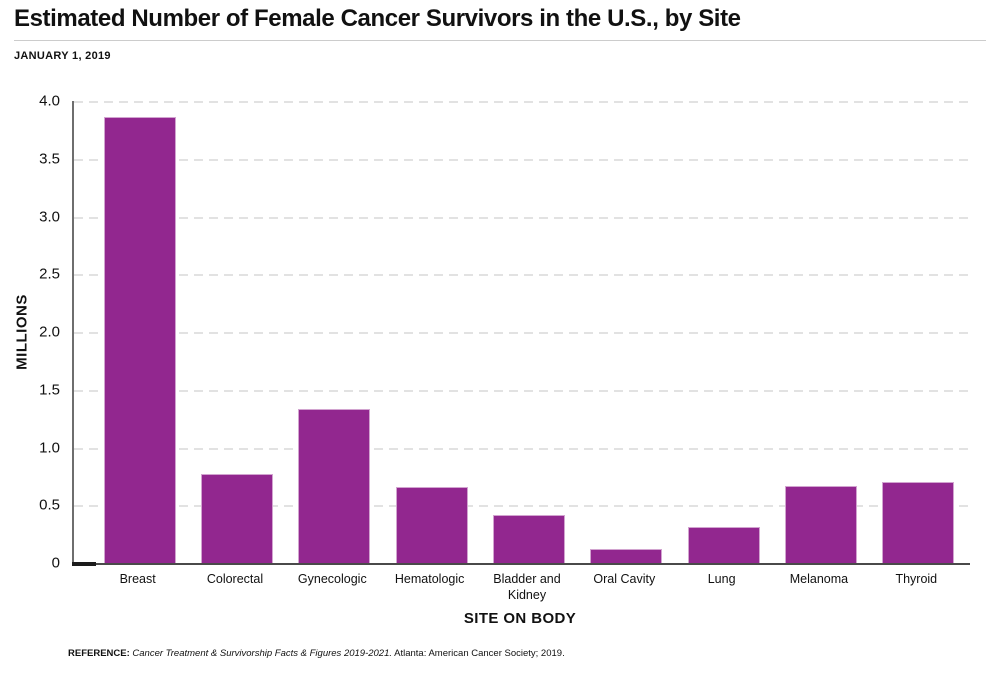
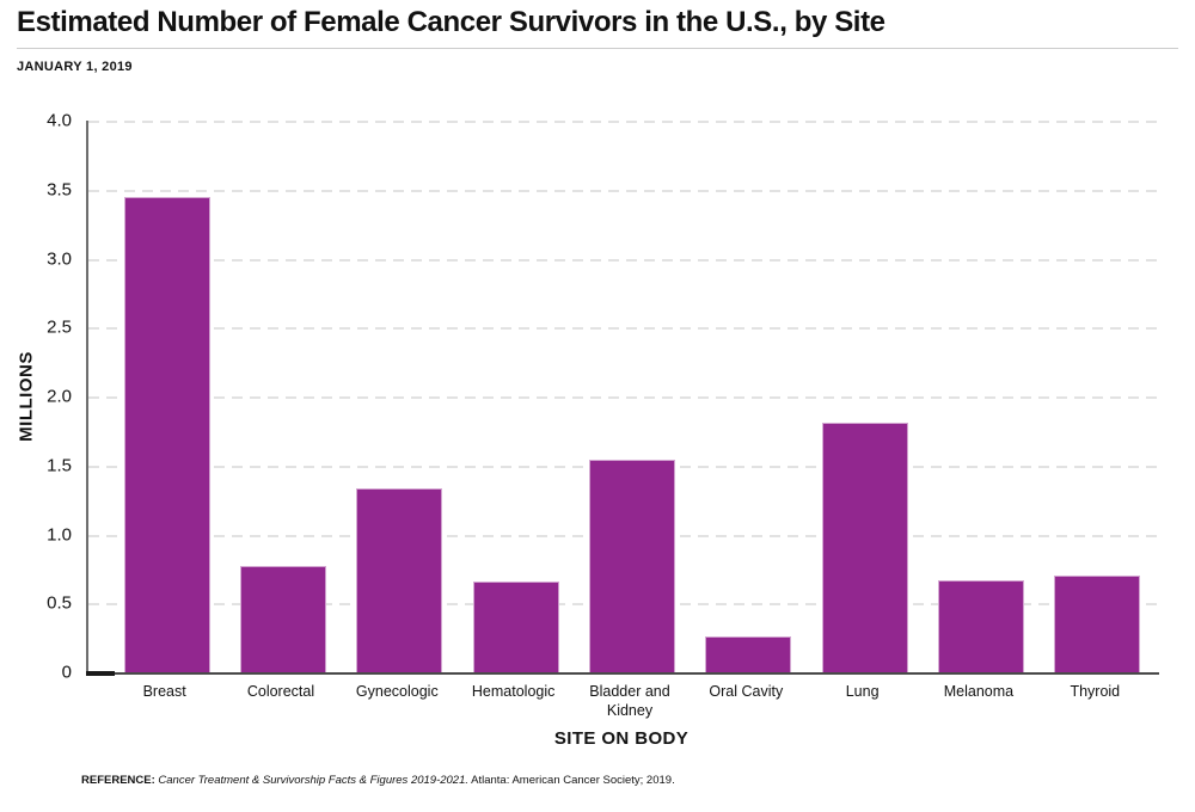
Breast: 3.86 -> 3.45
Bladder and Kidney: 0.42 -> 1.54
Oral Cavity: 0.12 -> 0.26
Lung: 0.31 -> 1.81
